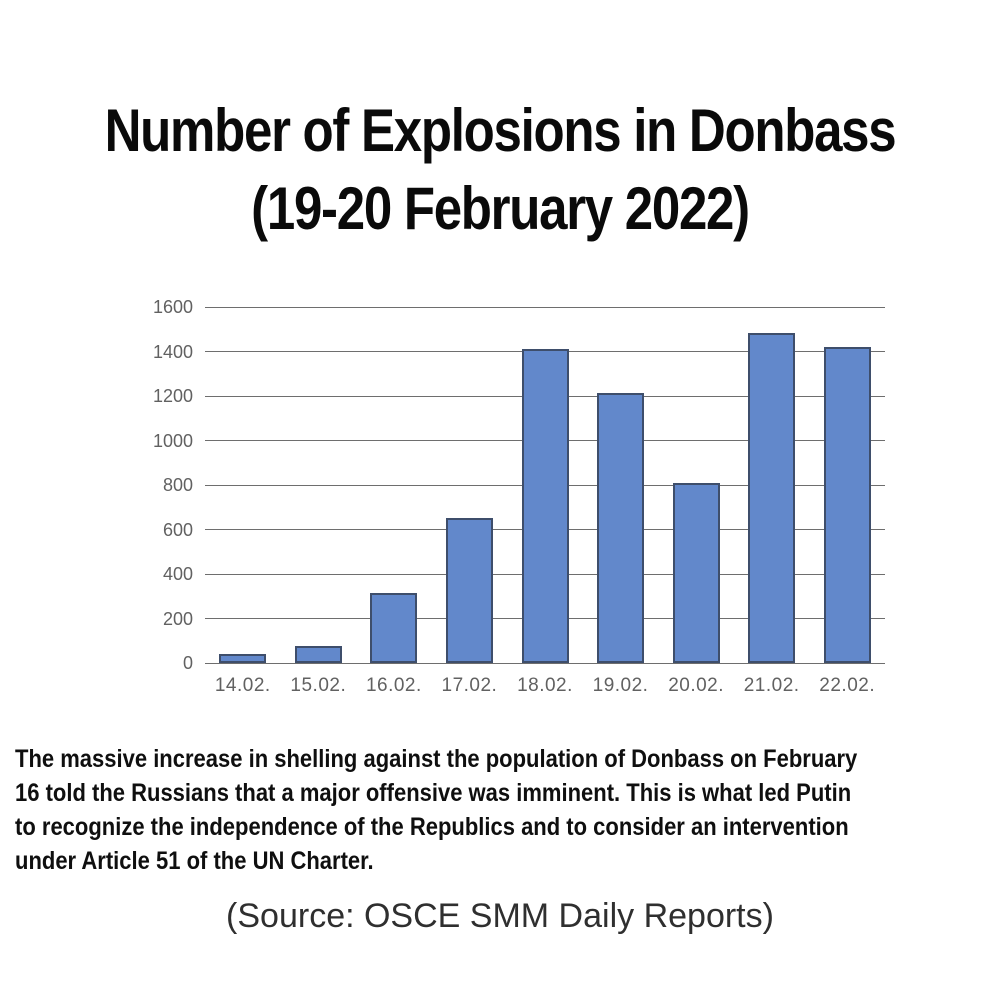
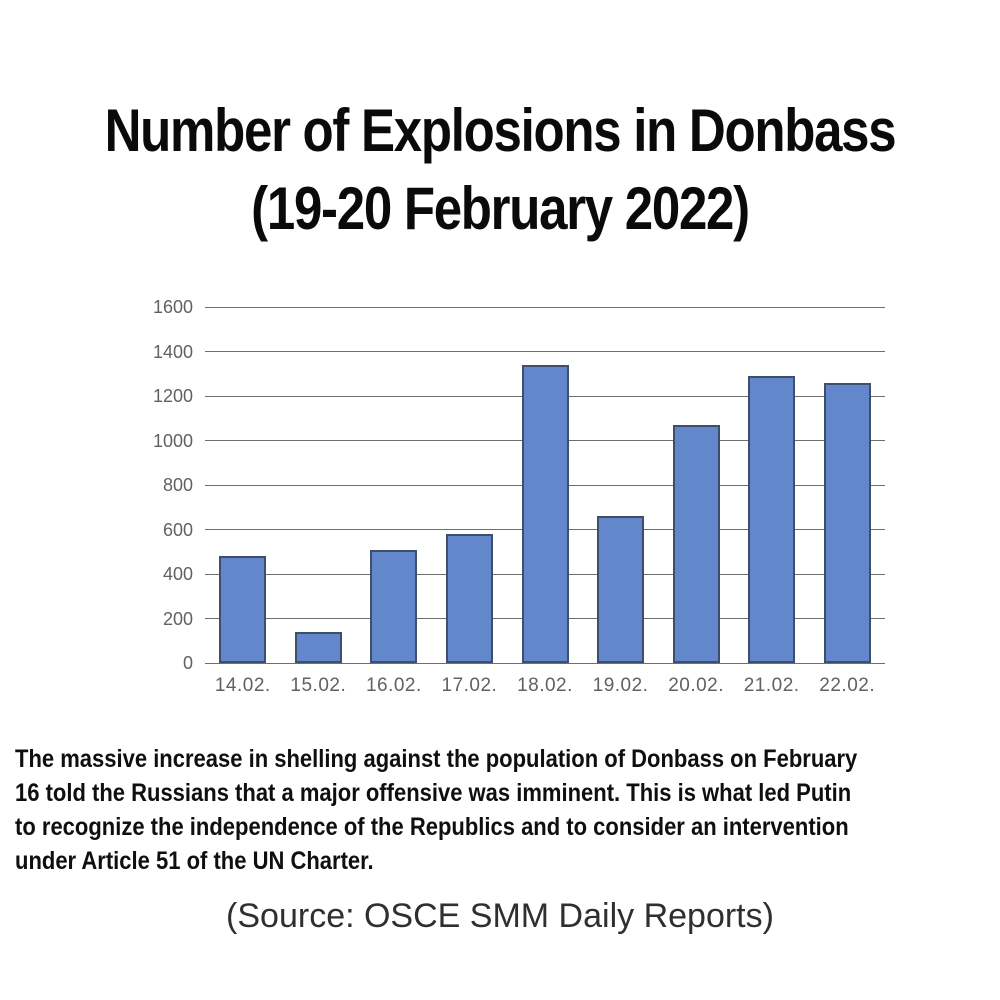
14.02.: 40 -> 480
15.02.: 80 -> 140
16.02.: 320 -> 510
17.02.: 650 -> 580
18.02.: 1410 -> 1340
19.02.: 1220 -> 660
20.02.: 810 -> 1070
21.02.: 1480 -> 1290
22.02.: 1420 -> 1260
